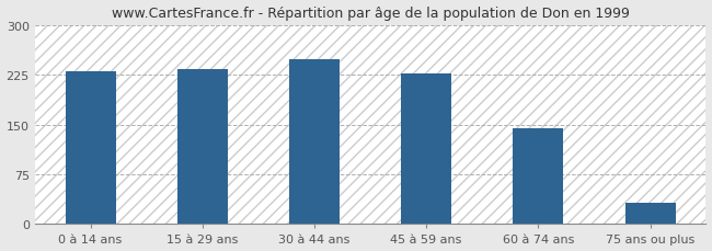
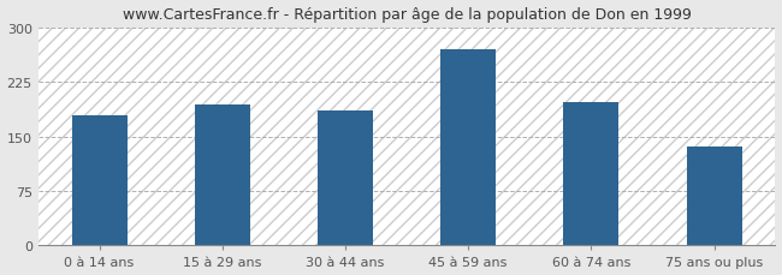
0 à 14 ans: 231 -> 180
15 à 29 ans: 233 -> 194
30 à 44 ans: 248 -> 186
45 à 59 ans: 227 -> 270
60 à 74 ans: 144 -> 198
75 ans ou plus: 32 -> 136
